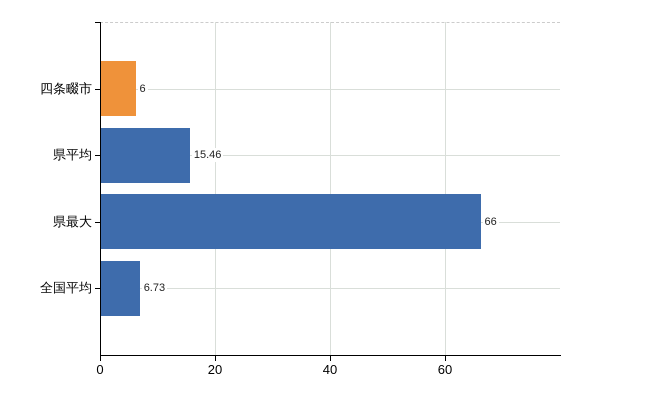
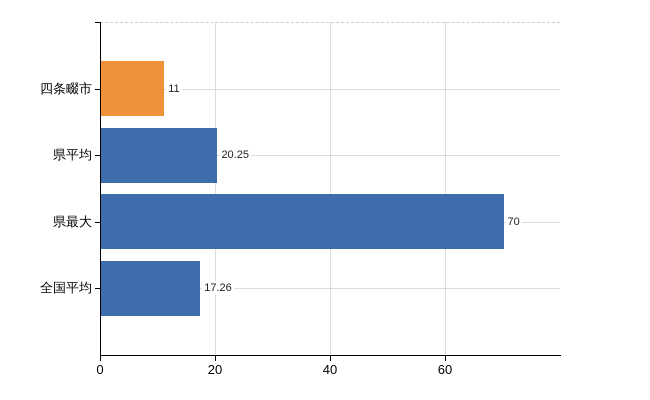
四条畷市: 6 -> 11
県平均: 15.46 -> 20.25
県最大: 66 -> 70
全国平均: 6.73 -> 17.26
